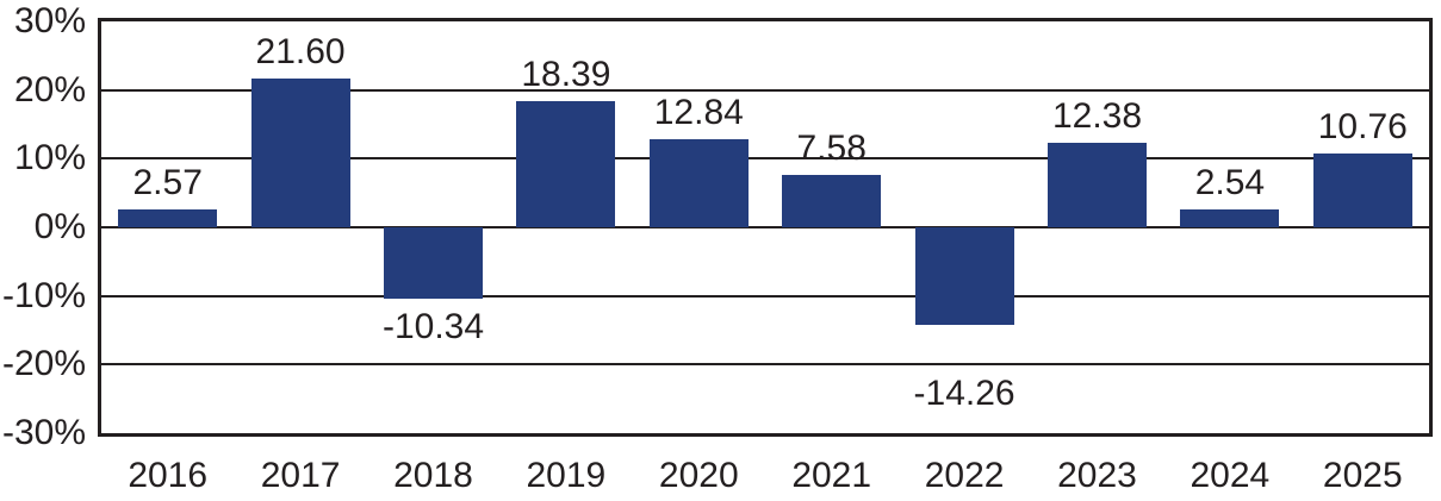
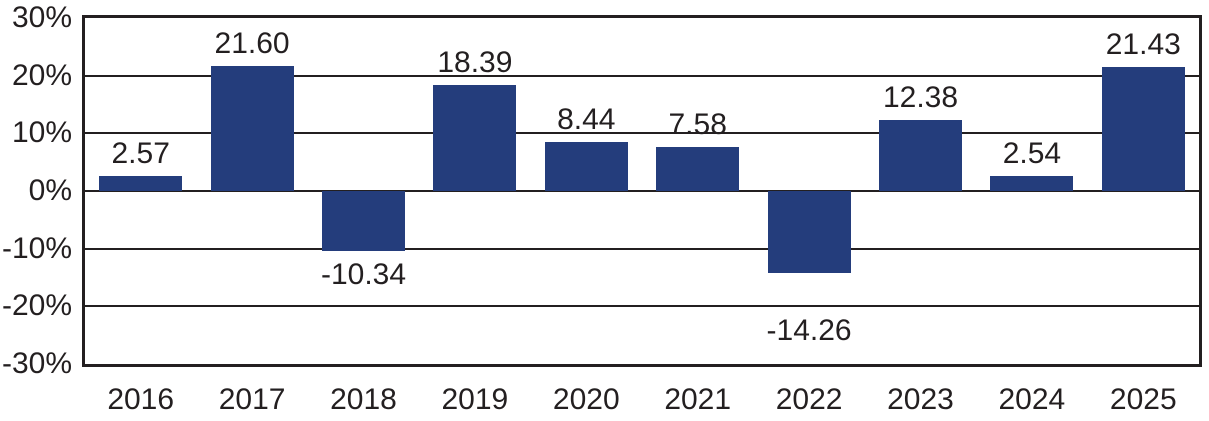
2020: 12.84 -> 8.44
2025: 10.76 -> 21.43
